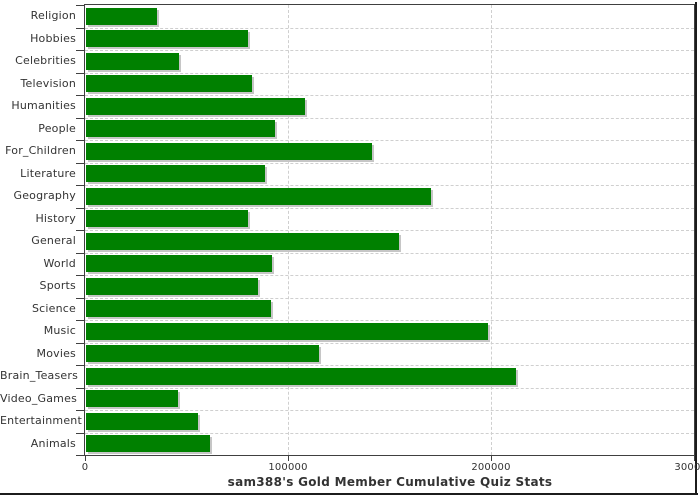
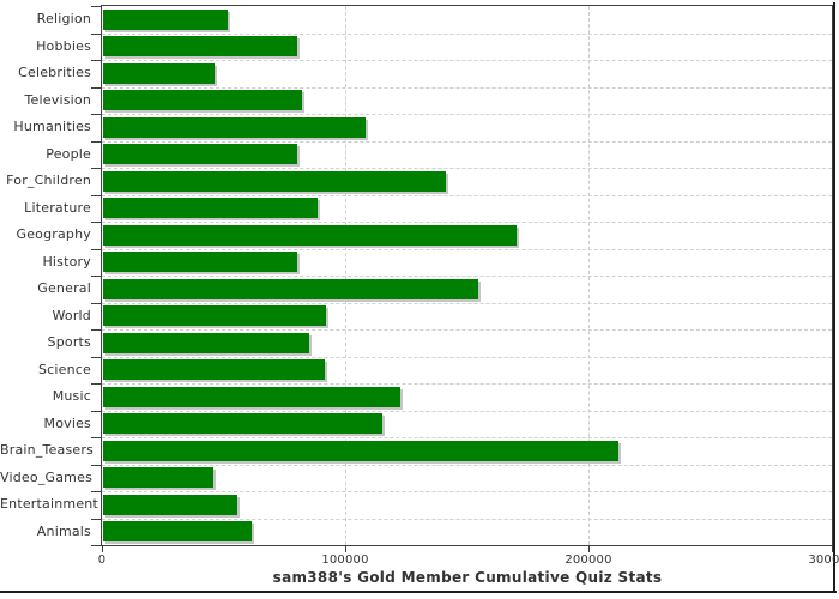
Religion: 35000 -> 51000
People: 93000 -> 80000
Music: 198000 -> 122000
